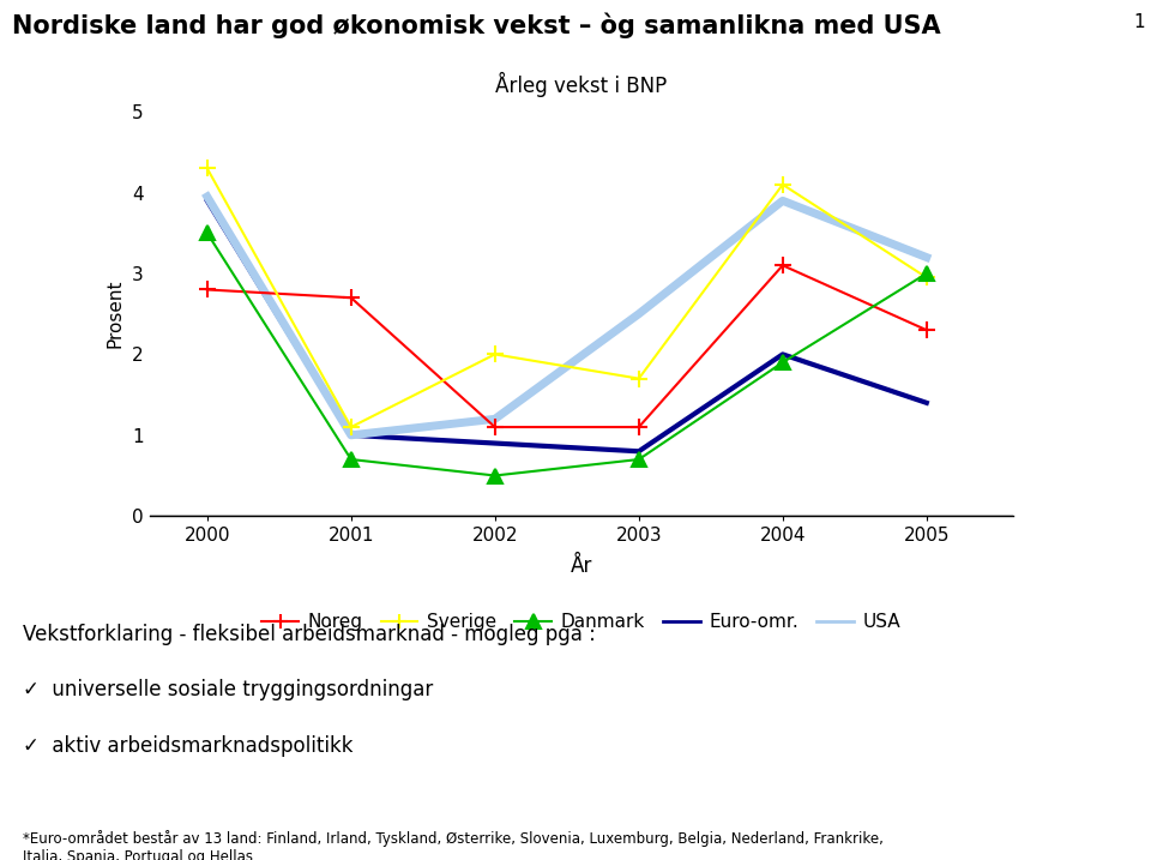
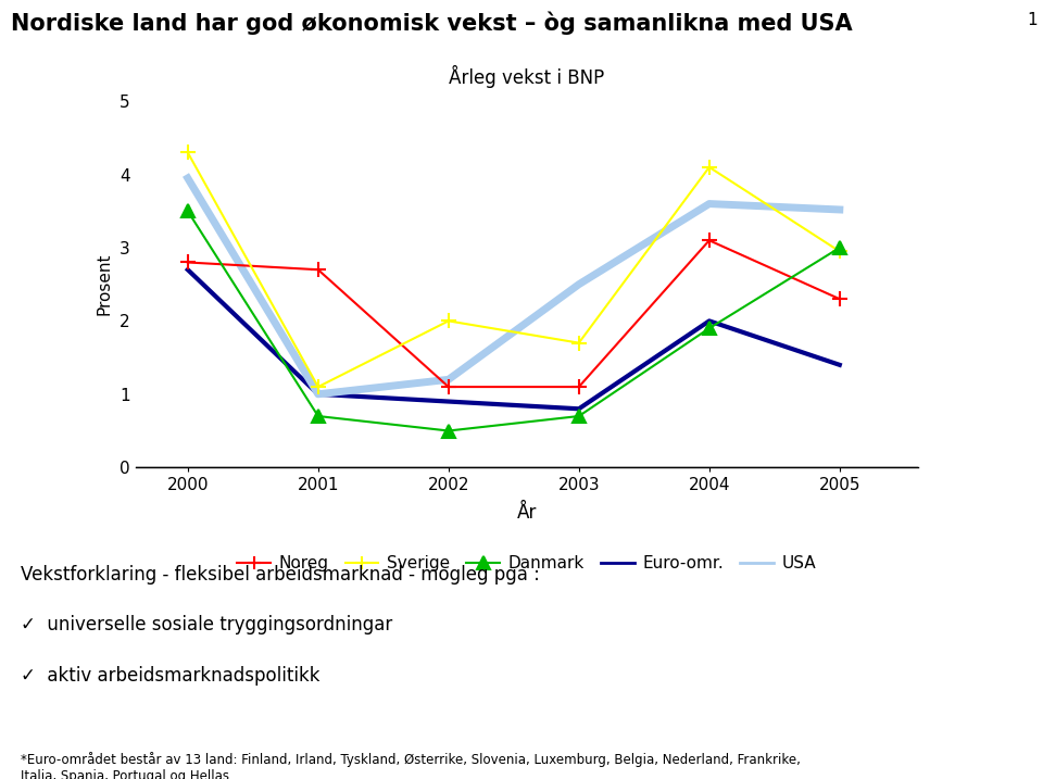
Euro-omr./2000: 3.9 -> 2.7
USA/2004: 3.90 -> 3.60
USA/2005: 3.20 -> 3.52
